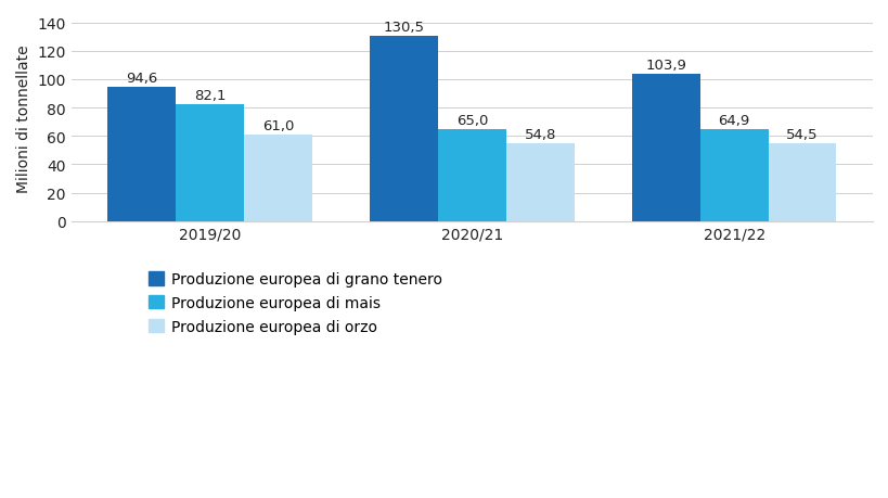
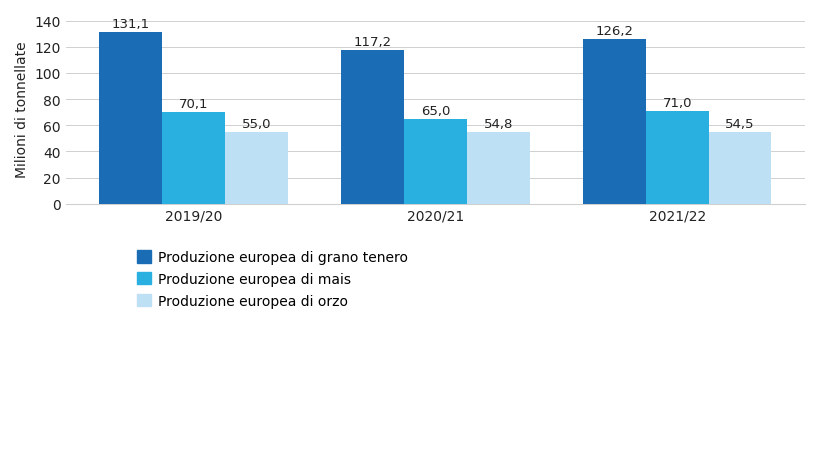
Produzione europea di grano tenero/2019/20: 94,6 -> 131,1
Produzione europea di mais/2019/20: 82,1 -> 70,1
Produzione europea di orzo/2019/20: 61,0 -> 55,0
Produzione europea di grano tenero/2020/21: 130,5 -> 117,2
Produzione europea di grano tenero/2021/22: 103,9 -> 126,2
Produzione europea di mais/2021/22: 64,9 -> 71,0
